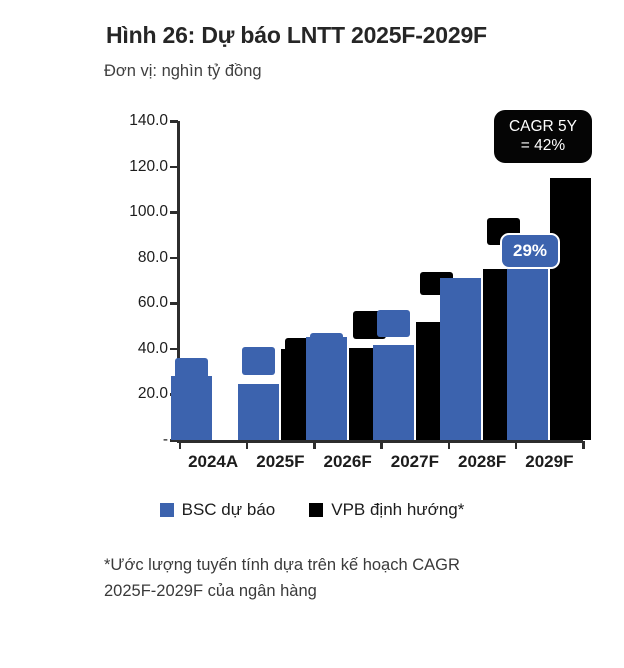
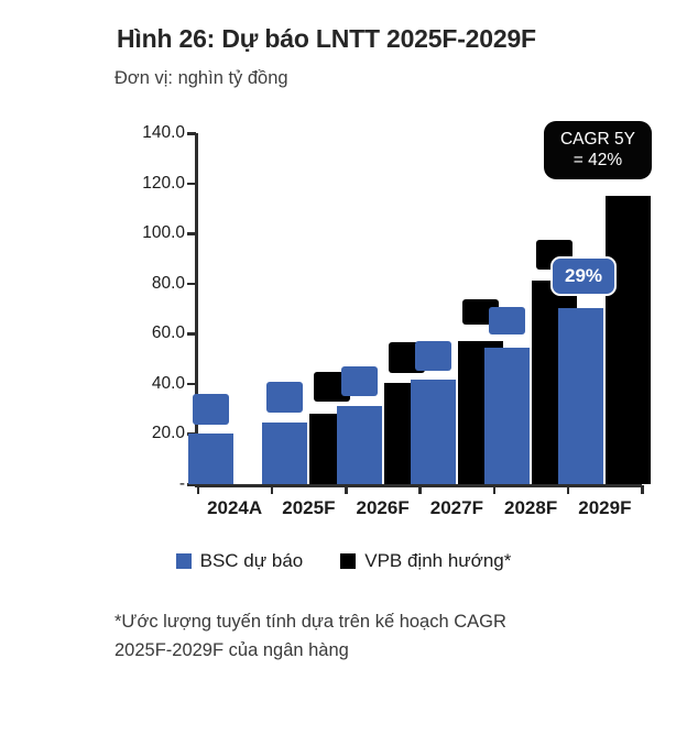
BSC dự báo/2024A: 28 -> 20
VPB định hướng*/2025F: 40 -> 28
BSC dự báo/2026F: 45 -> 31
VPB định hướng*/2027F: 52 -> 57
BSC dự báo/2028F: 71 -> 55
VPB định hướng*/2028F: 75 -> 81
BSC dự báo/2029F: 87 -> 70
